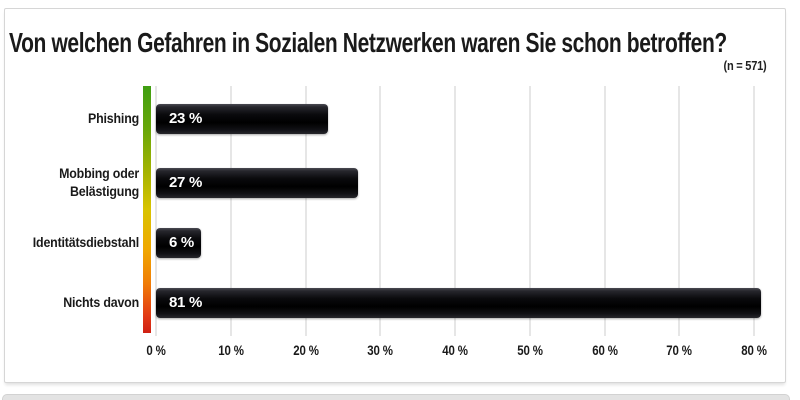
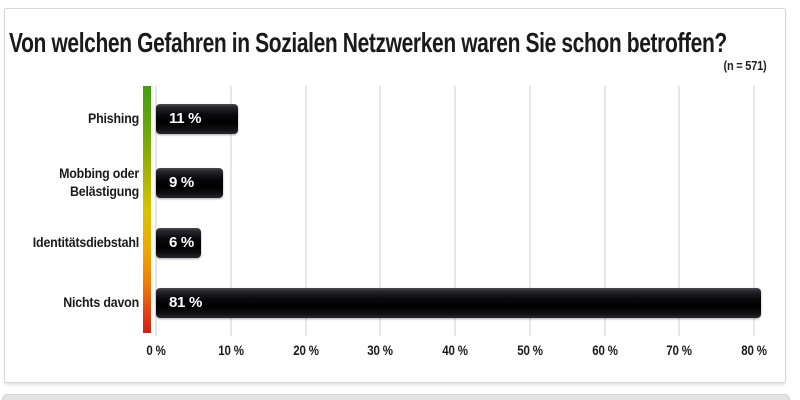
Phishing: 23 -> 11
Mobbing oder Belästigung: 27 -> 9
